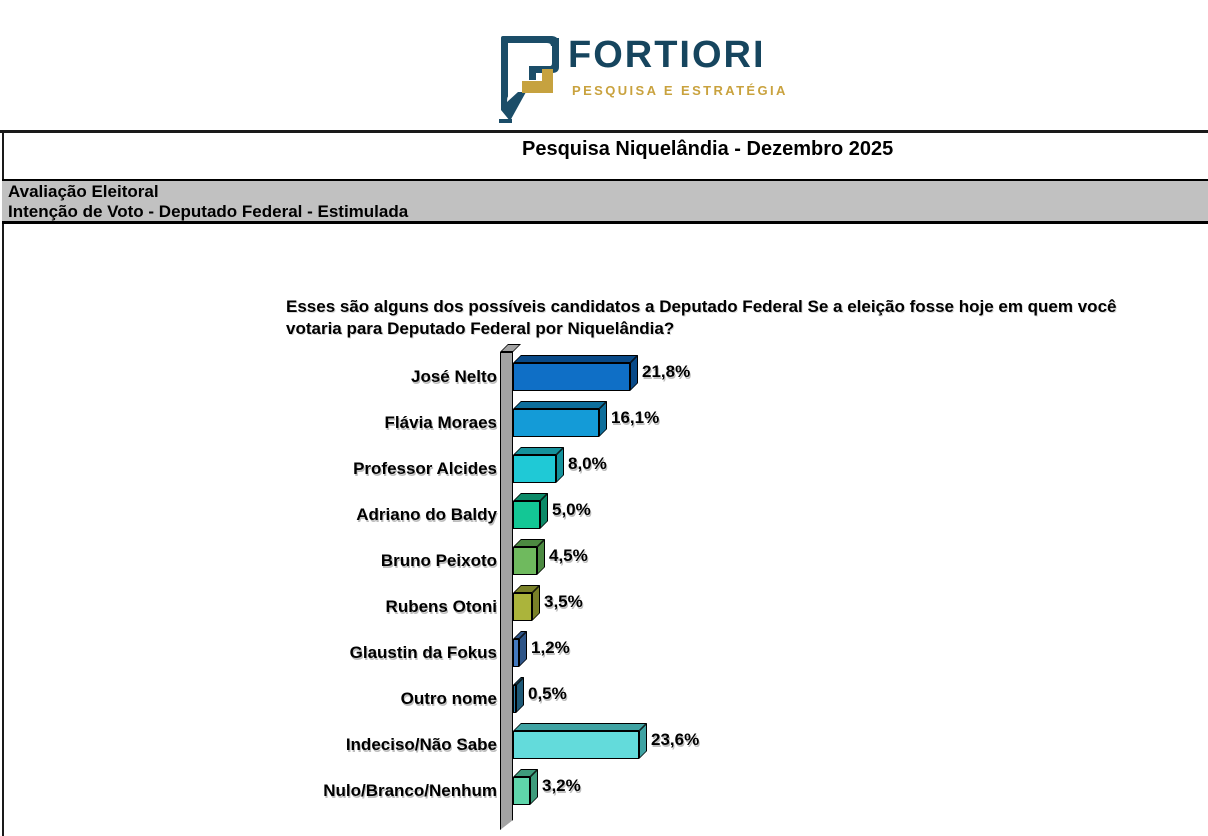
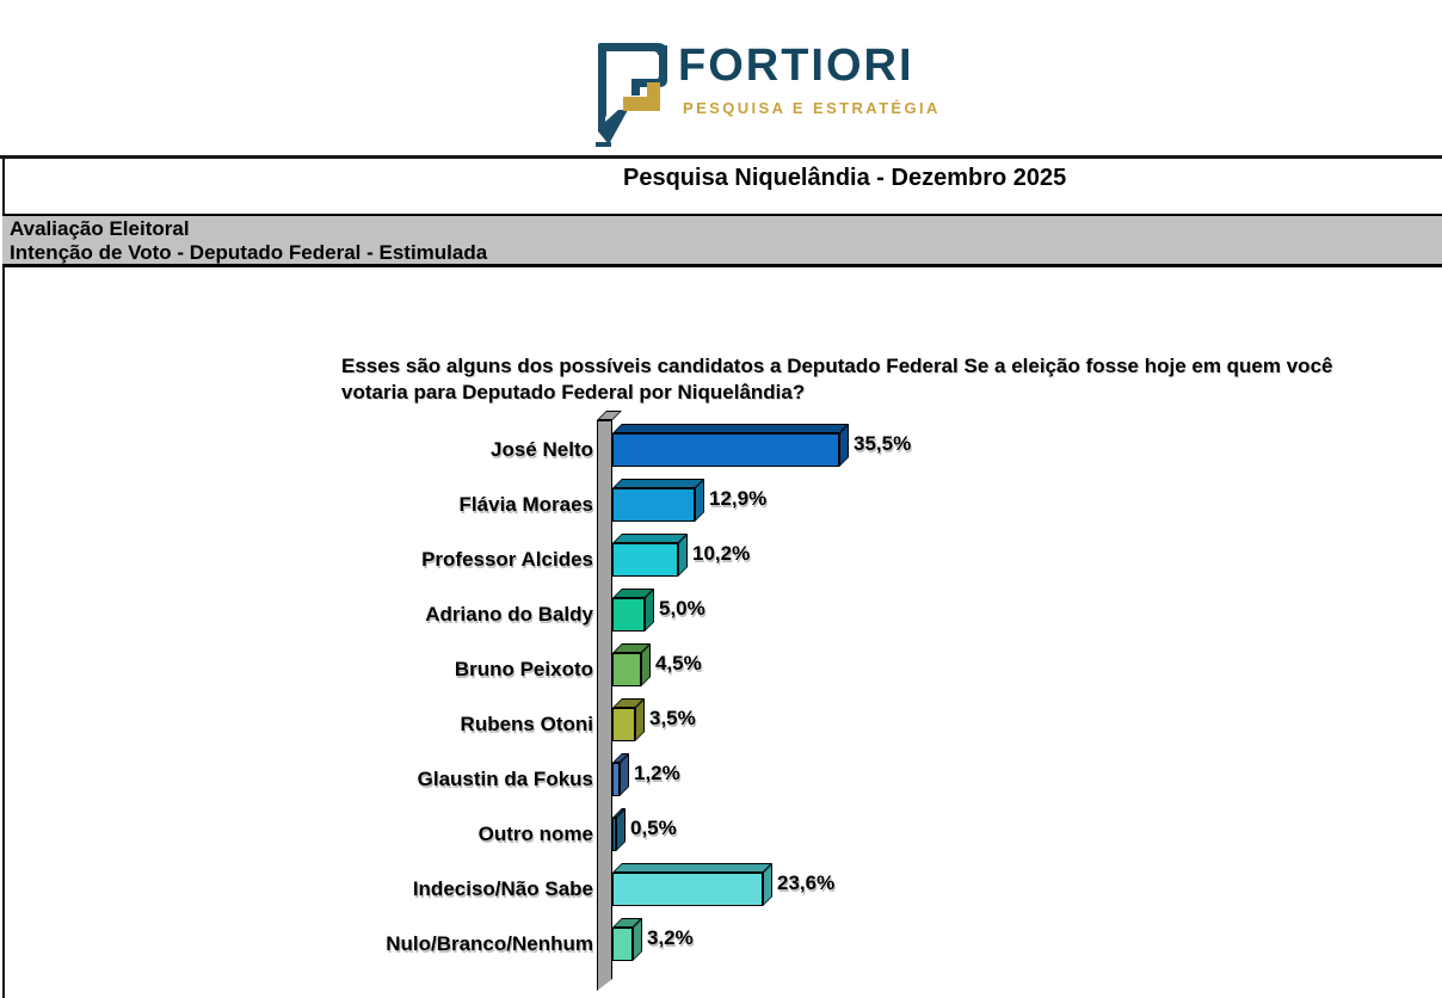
José Nelto: 21,8% -> 35,5%
Flávia Moraes: 16,1% -> 12,9%
Professor Alcides: 8,0% -> 10,2%
